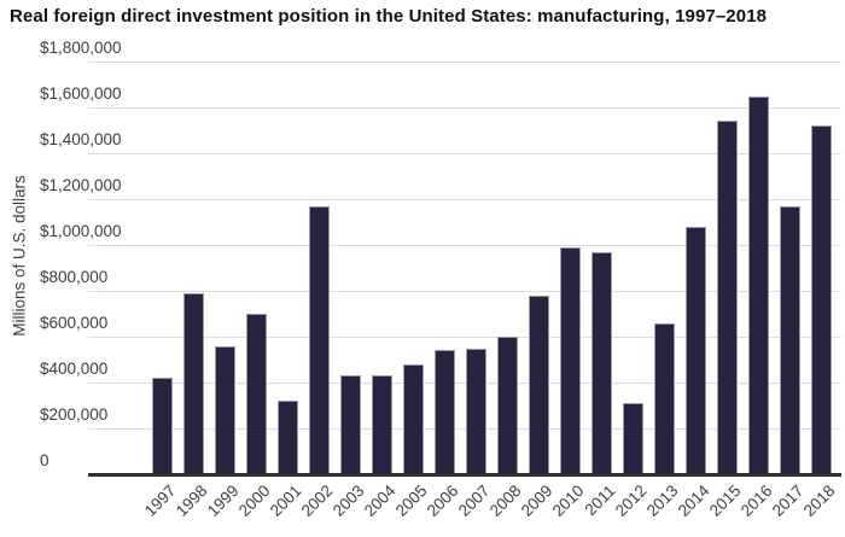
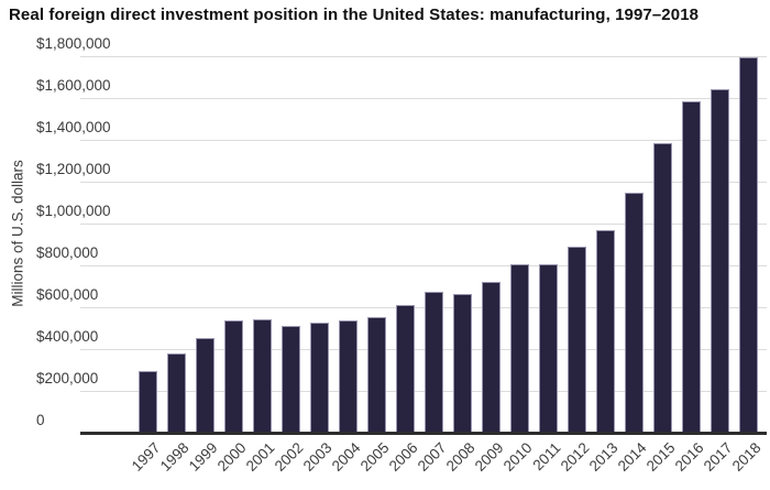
1997: $420000 -> $300000
1998: $790000 -> $380000
1999: $560000 -> $460000
2000: $700000 -> $540000
2001: $320000 -> $540000
2002: $1170000 -> $510000
2003: $430000 -> $520000
2004: $430000 -> $540000
2005: $480000 -> $560000
2006: $540000 -> $610000
2007: $550000 -> $680000
2008: $600000 -> $660000
2009: $780000 -> $720000
2010: $990000 -> $800000
2011: $970000 -> $800000
2012: $310000 -> $890000
2013: $660000 -> $970000
2014: $1080000 -> $1140000
2015: $1540000 -> $1380000
2016: $1650000 -> $1580000
2017: $1170000 -> $1640000
2018: $1520000 -> $1800000
